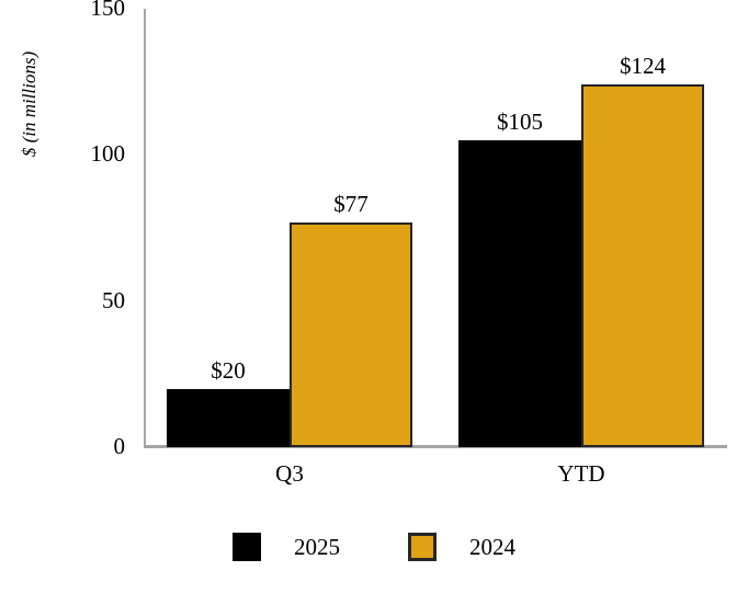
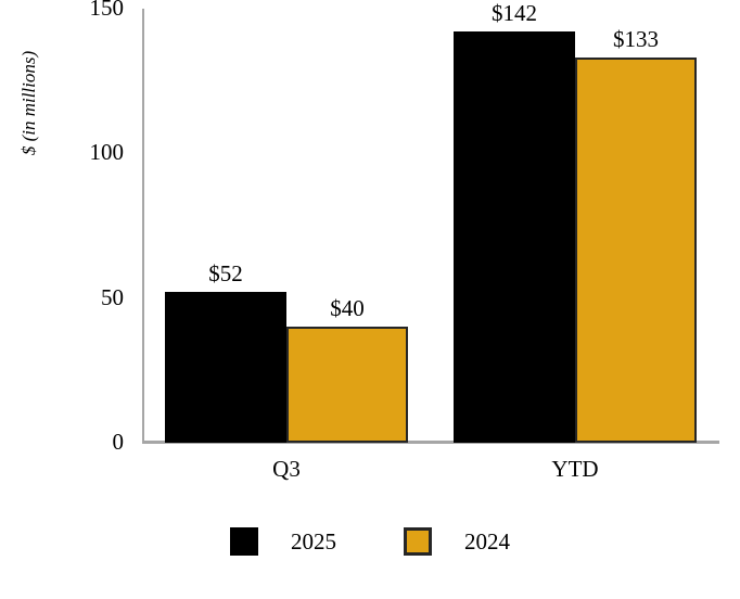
2025/Q3: $20 -> $52
2024/Q3: $77 -> $40
2025/YTD: $105 -> $142
2024/YTD: $124 -> $133
